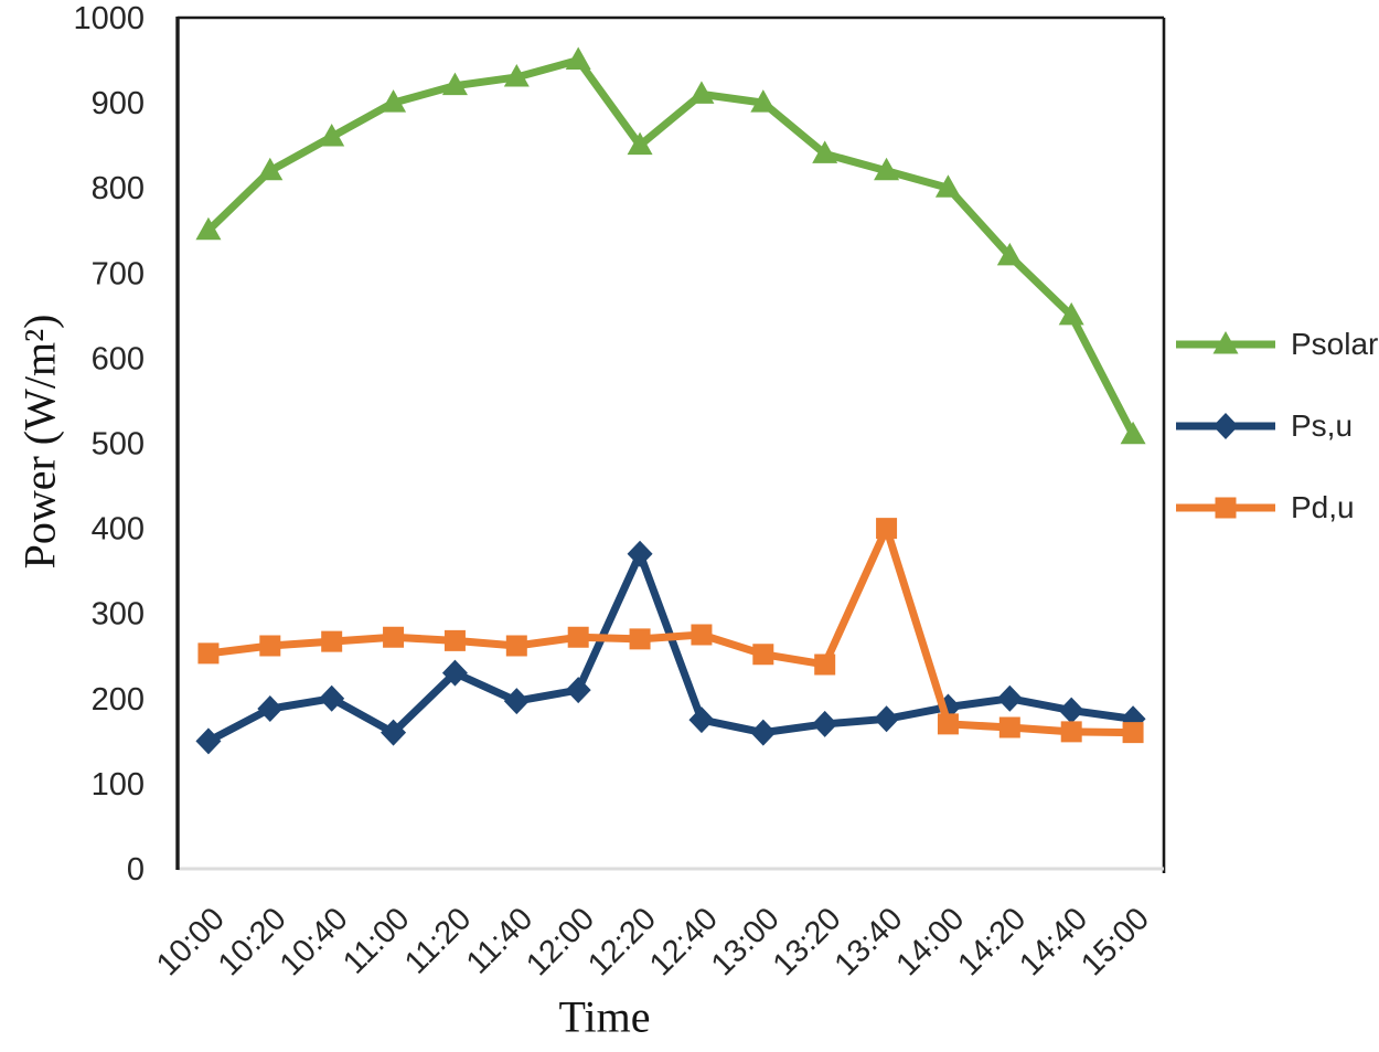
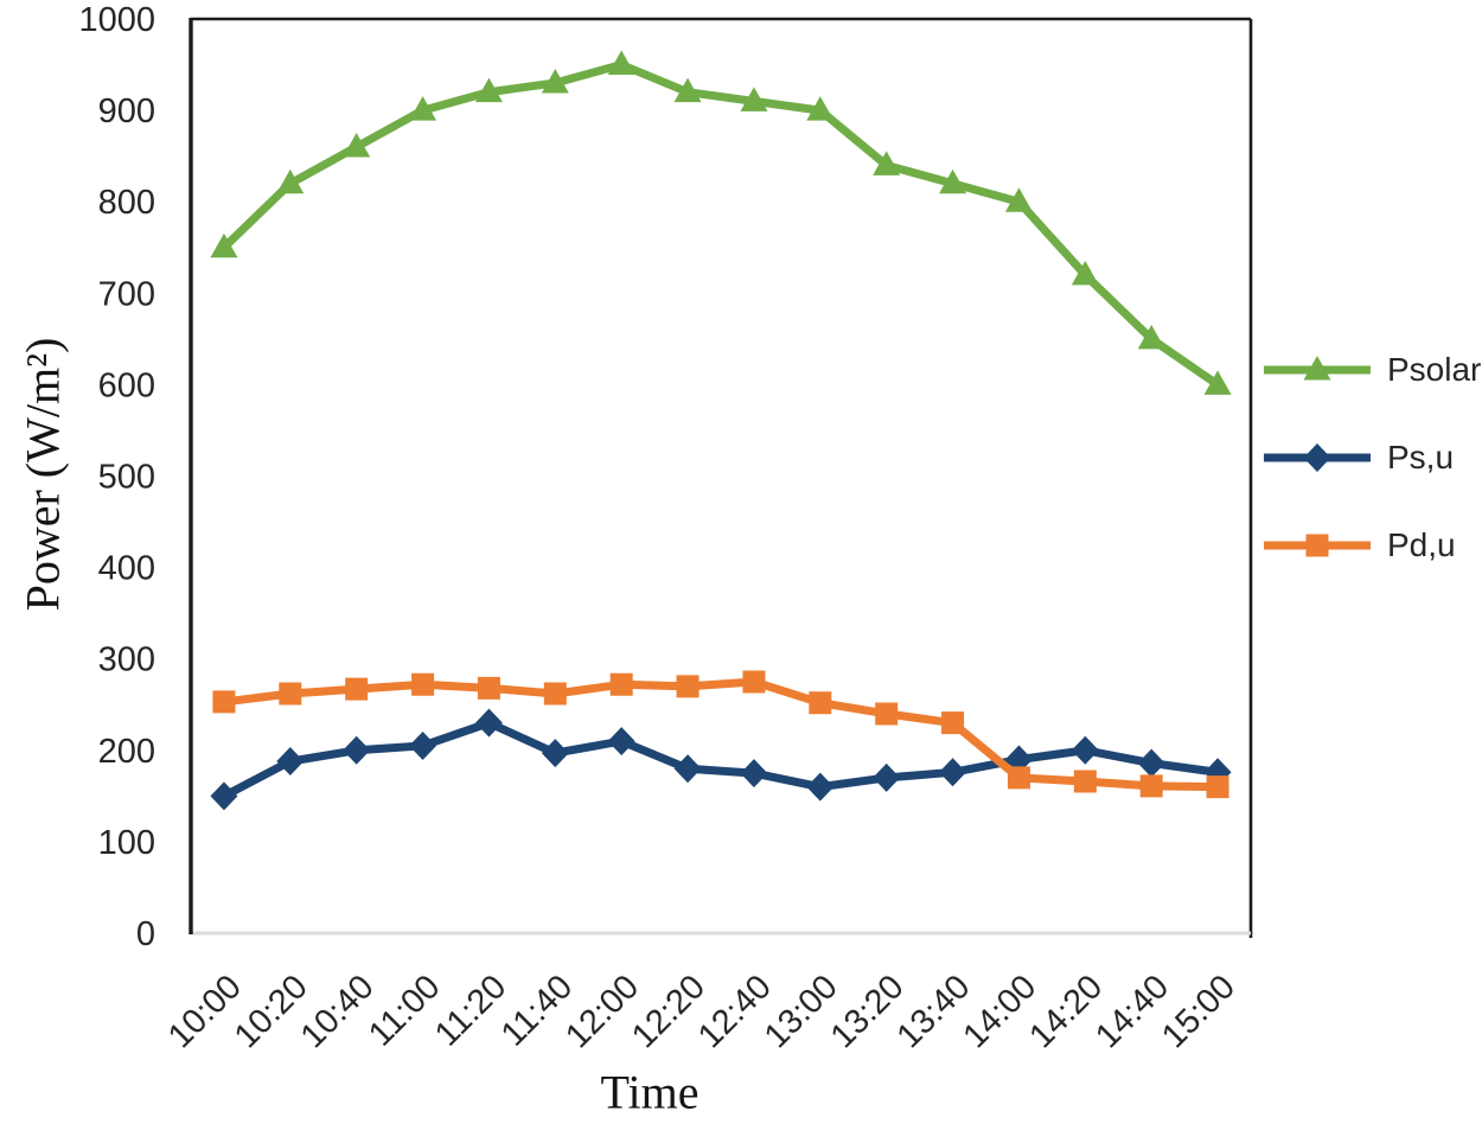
Ps,u/11:00: 160 -> 200
Psolar/12:20: 850 -> 920
Ps,u/12:20: 370 -> 180
Pd,u/13:40: 400 -> 230
Psolar/15:00: 510 -> 600
